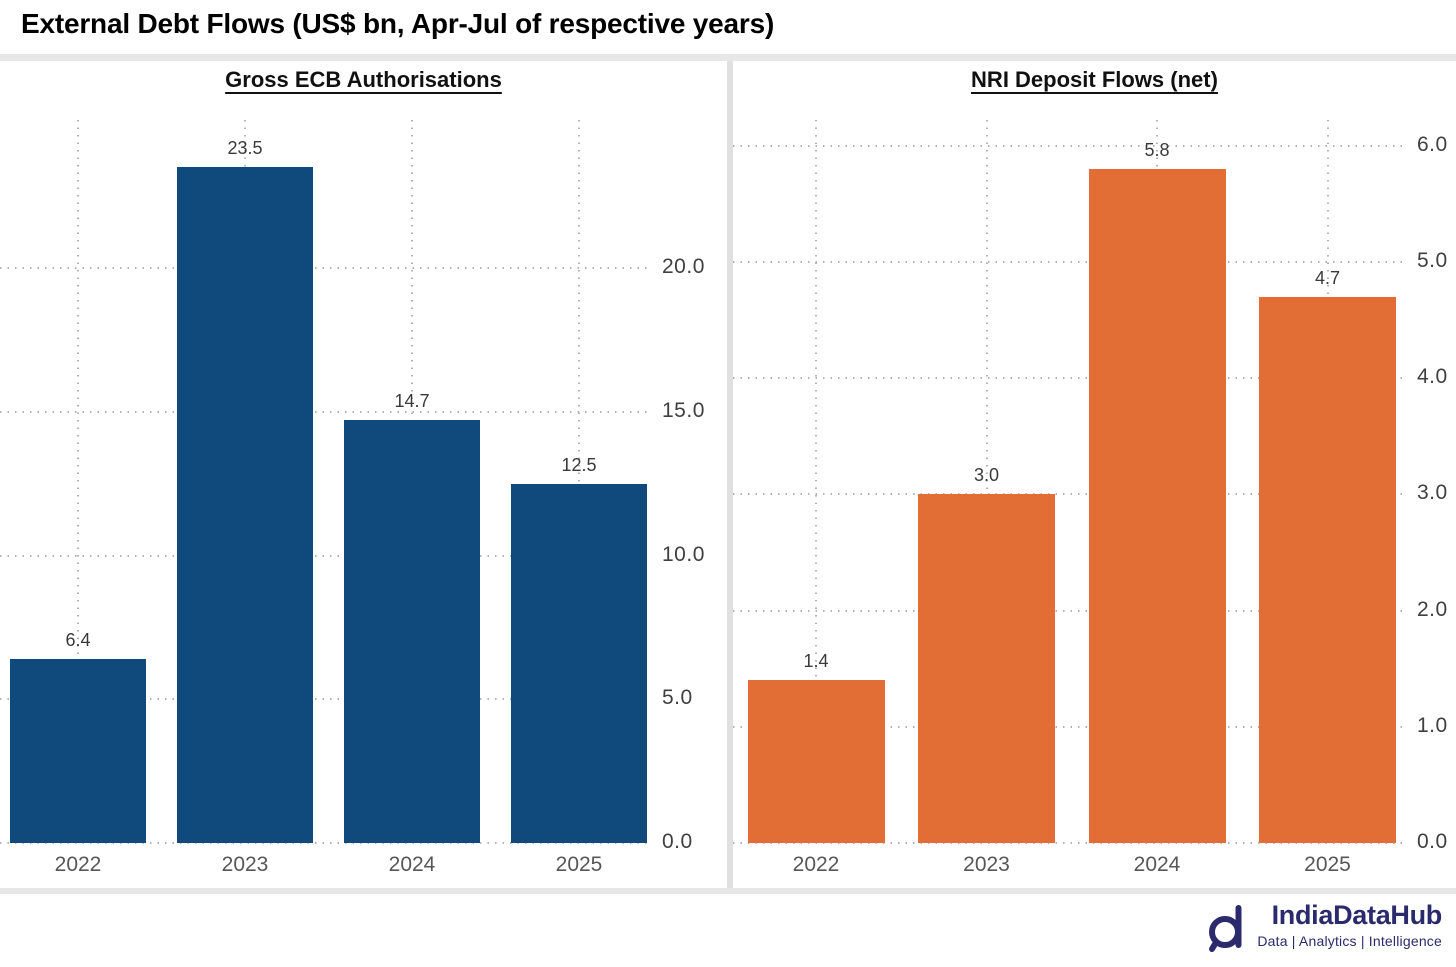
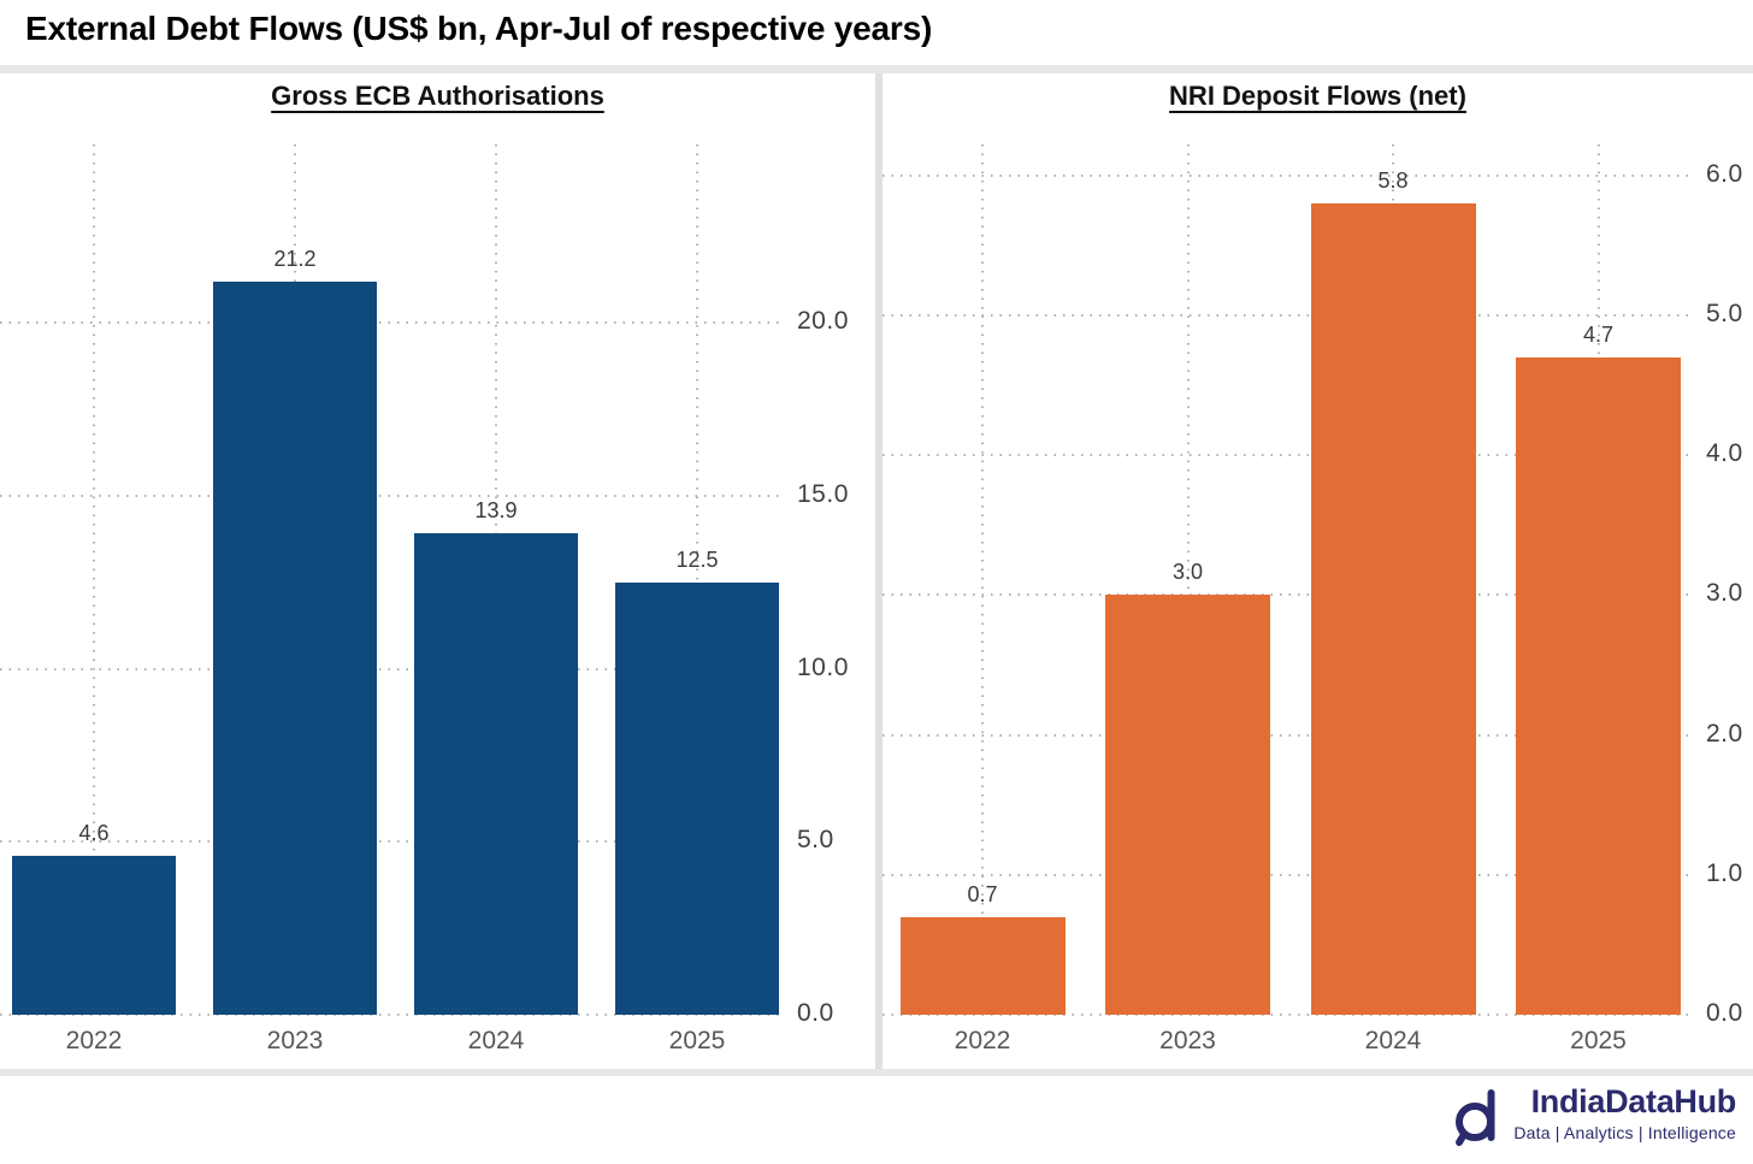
Gross ECB Authorisations/2022: 6.4 -> 4.6
Gross ECB Authorisations/2023: 23.5 -> 21.2
Gross ECB Authorisations/2024: 14.7 -> 13.9
NRI Deposit Flows (net)/2022: 1.4 -> 0.7
